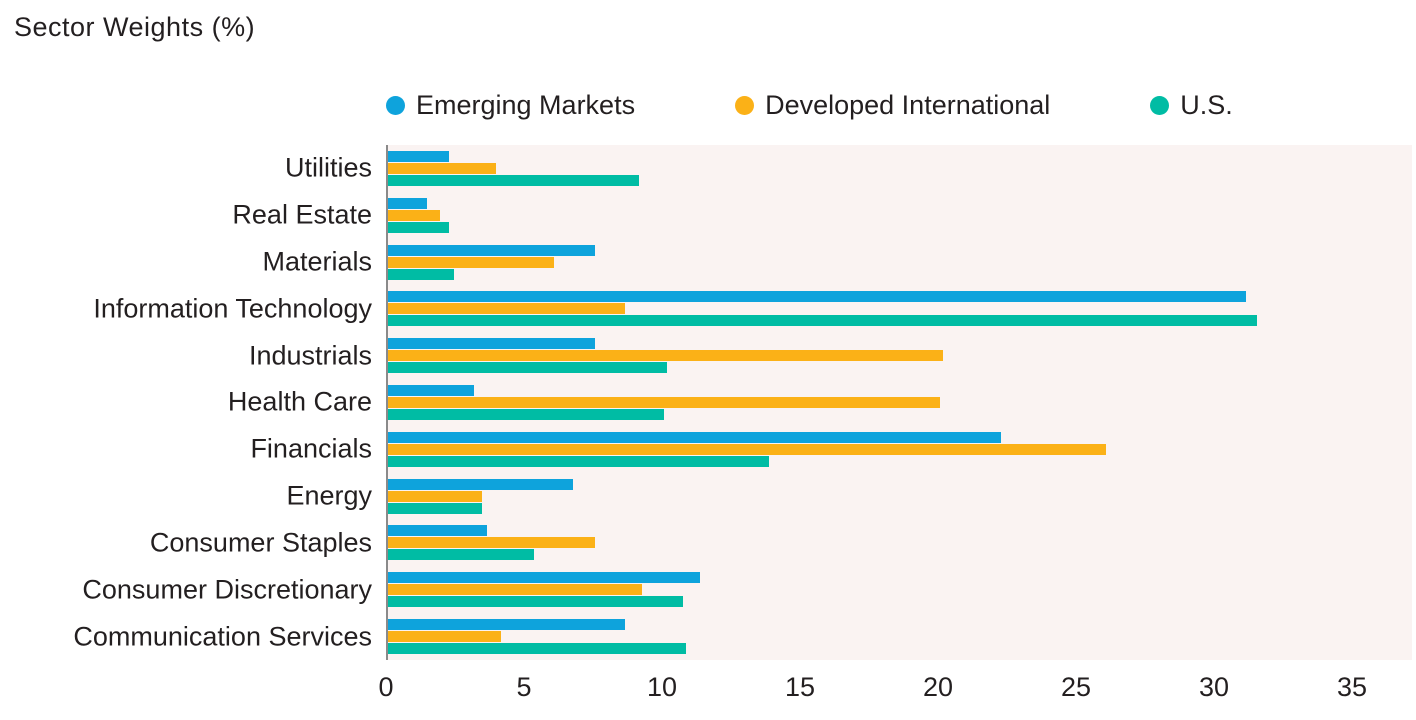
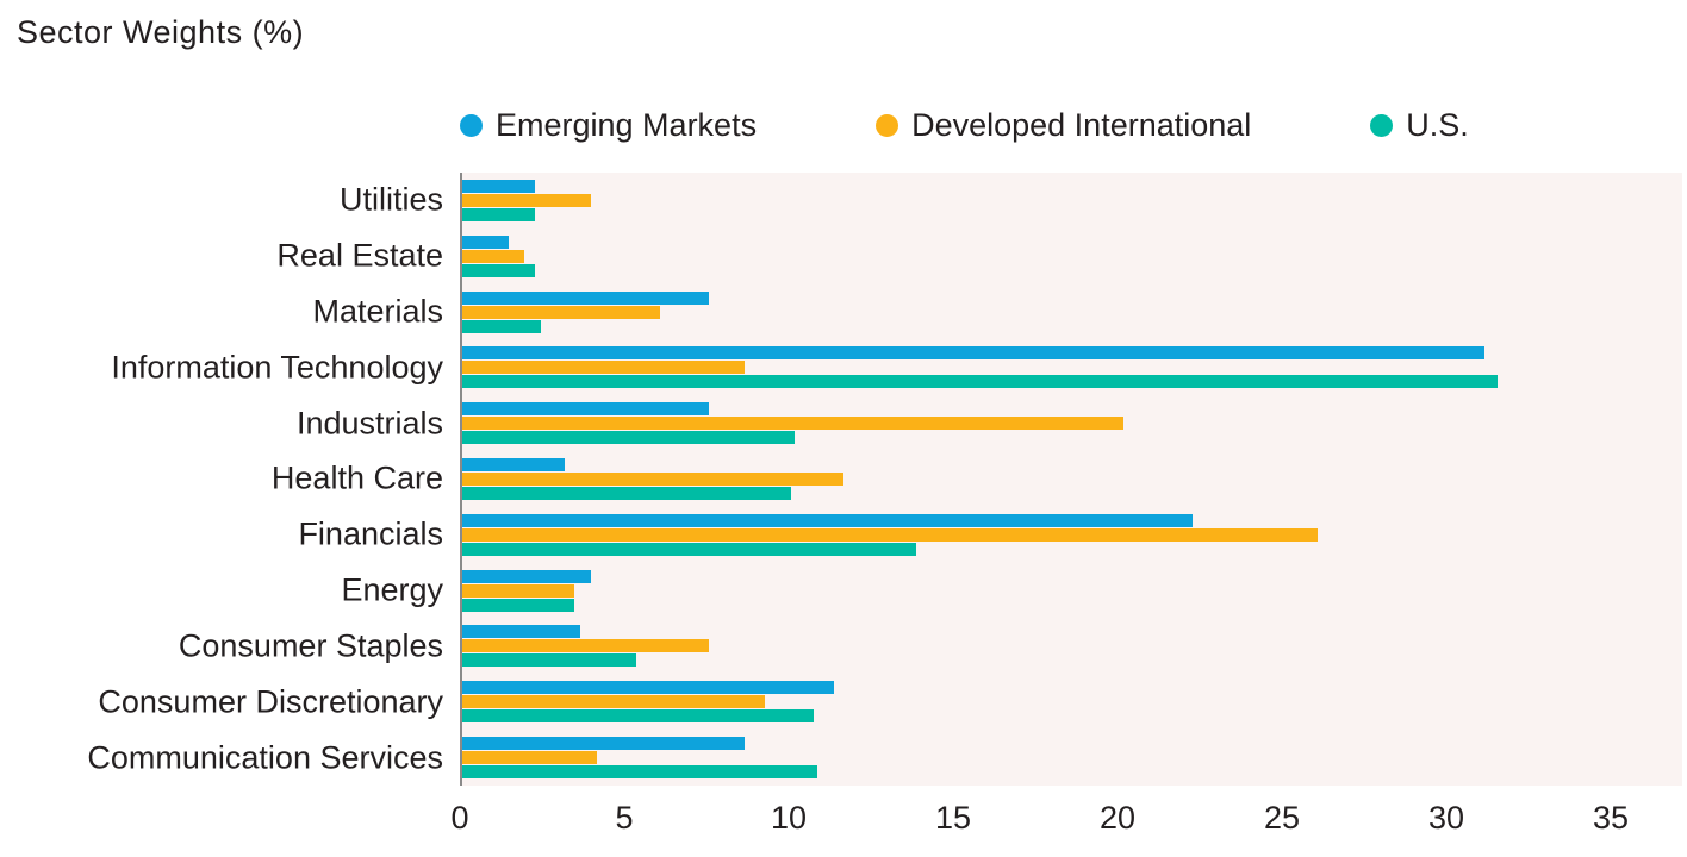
U.S./Utilities: 9.1 -> 2.2
Developed International/Health Care: 20.0 -> 11.6
Emerging Markets/Energy: 6.7 -> 3.9
